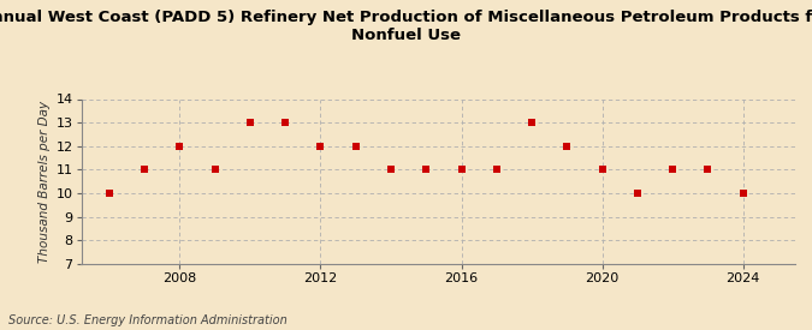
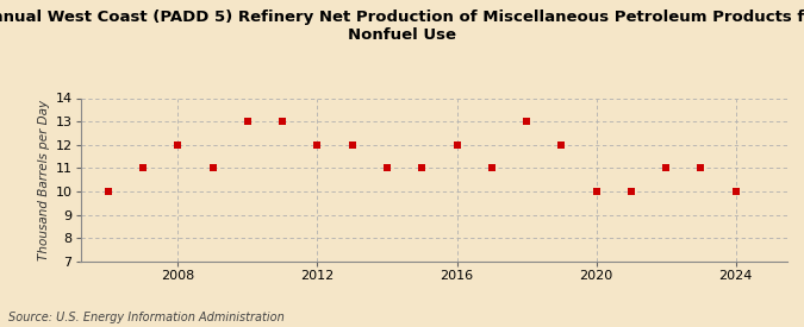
2016: 11 -> 12
2020: 11 -> 10
